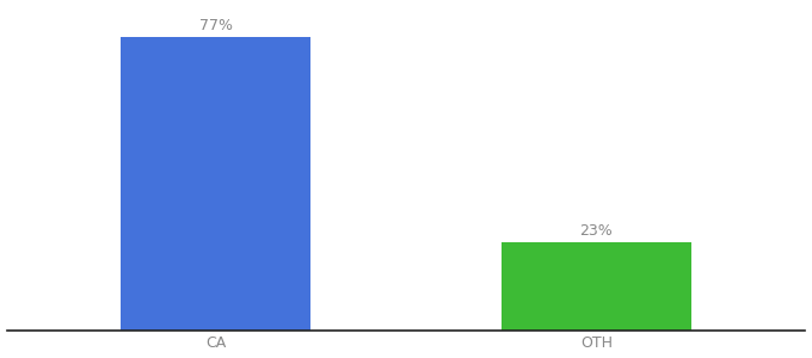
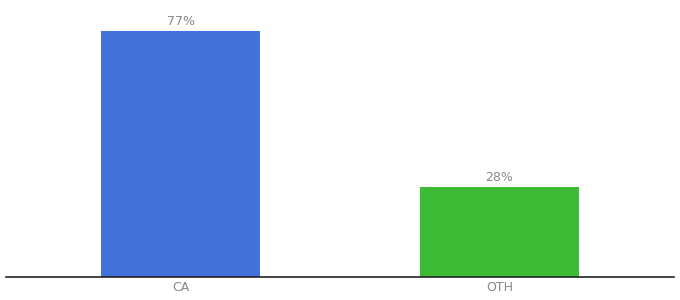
OTH: 23% -> 28%
